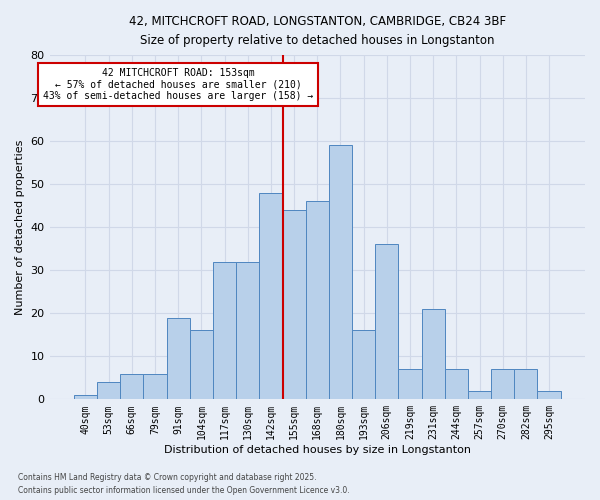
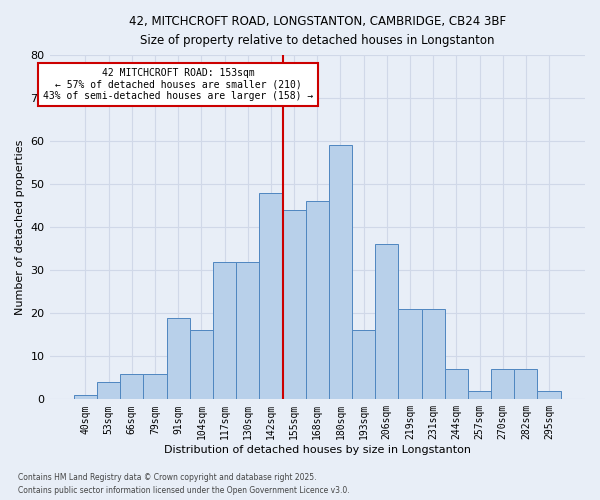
219sqm: 7 -> 21
